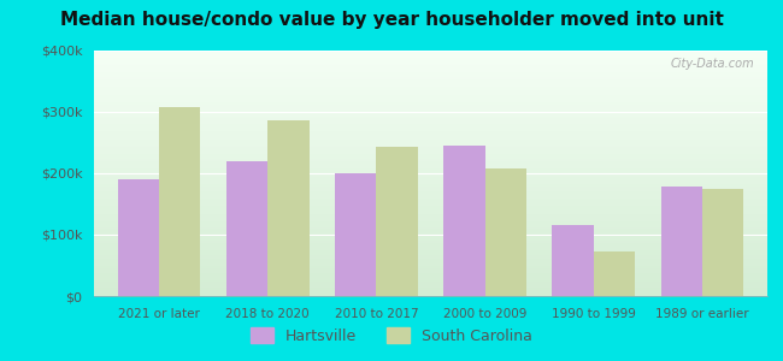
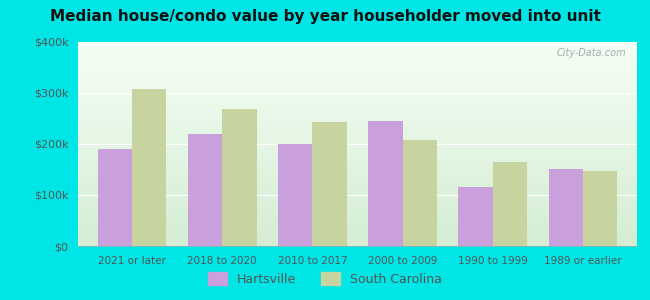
South Carolina/2018 to 2020: $286k -> $268k
South Carolina/1990 to 1999: $72k -> $165k
Hartsville/1989 or earlier: $178k -> $150k
South Carolina/1989 or earlier: $174k -> $148k
